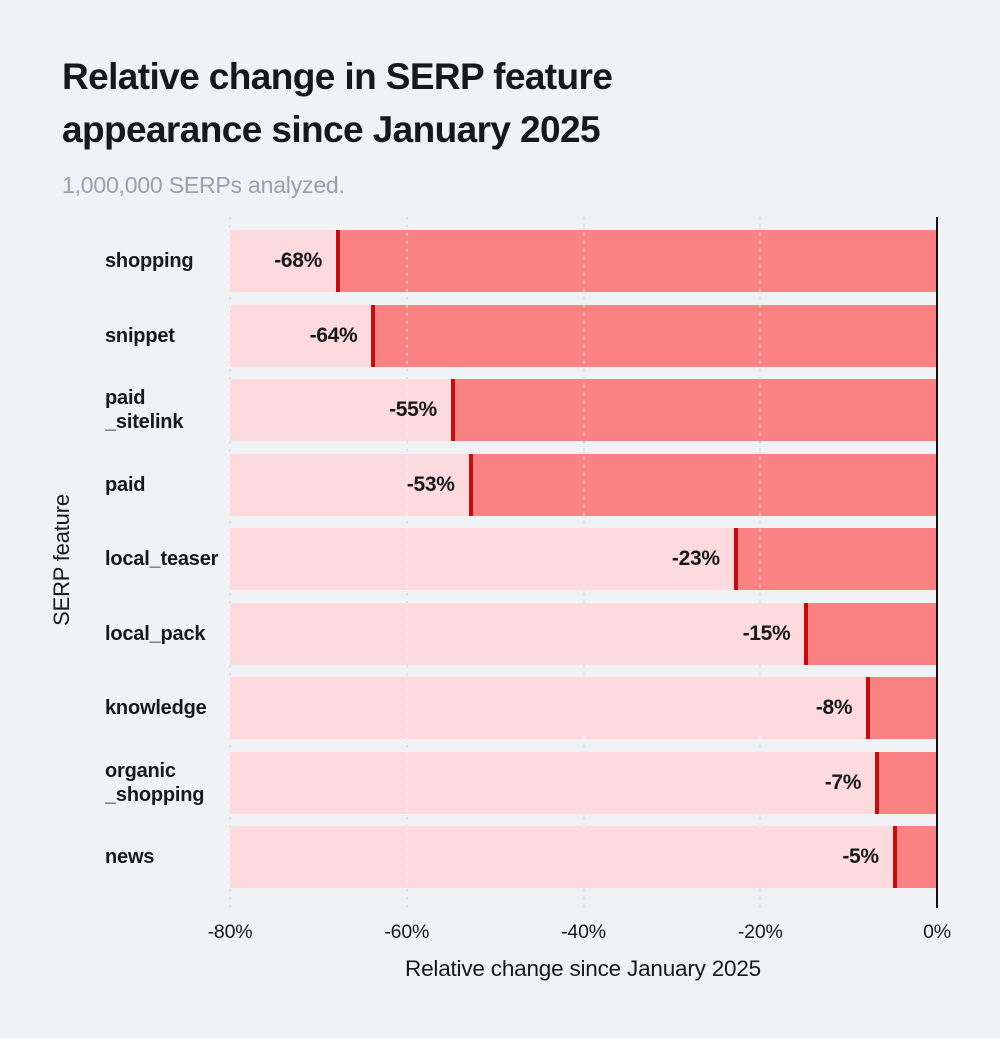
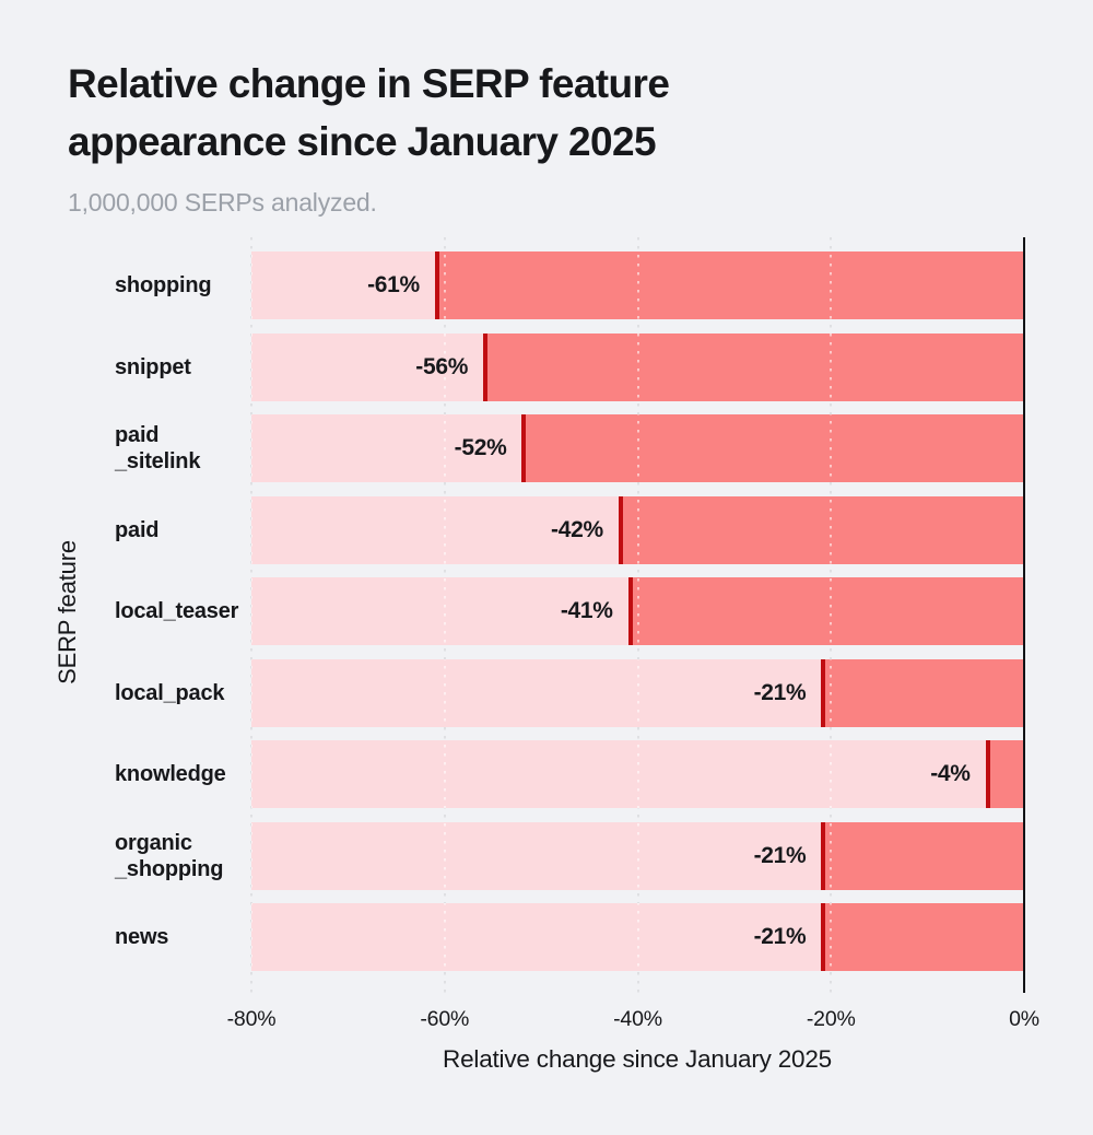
shopping: -68% -> -61%
snippet: -64% -> -56%
paid_sitelink: -55% -> -52%
paid: -53% -> -42%
local_teaser: -23% -> -41%
local_pack: -15% -> -21%
knowledge: -8% -> -4%
organic_shopping: -7% -> -21%
news: -5% -> -21%
